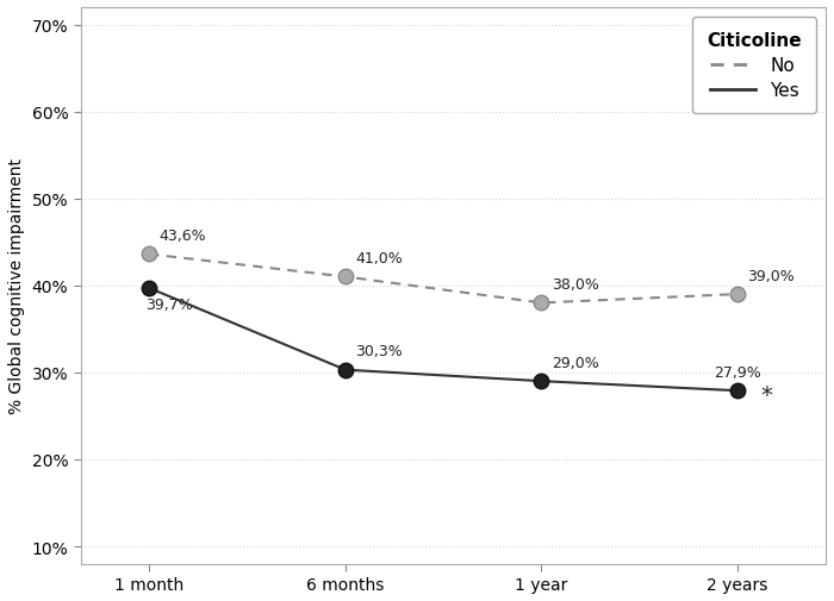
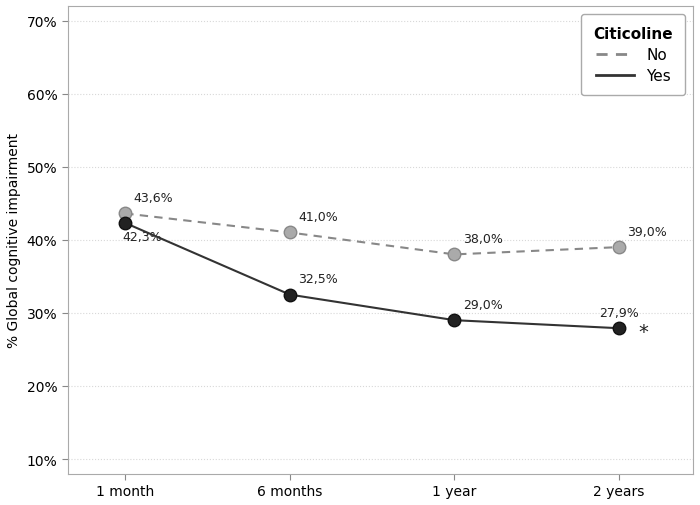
Yes/1 month: 39,7% -> 42,3%
Yes/6 months: 30,3% -> 32,5%
